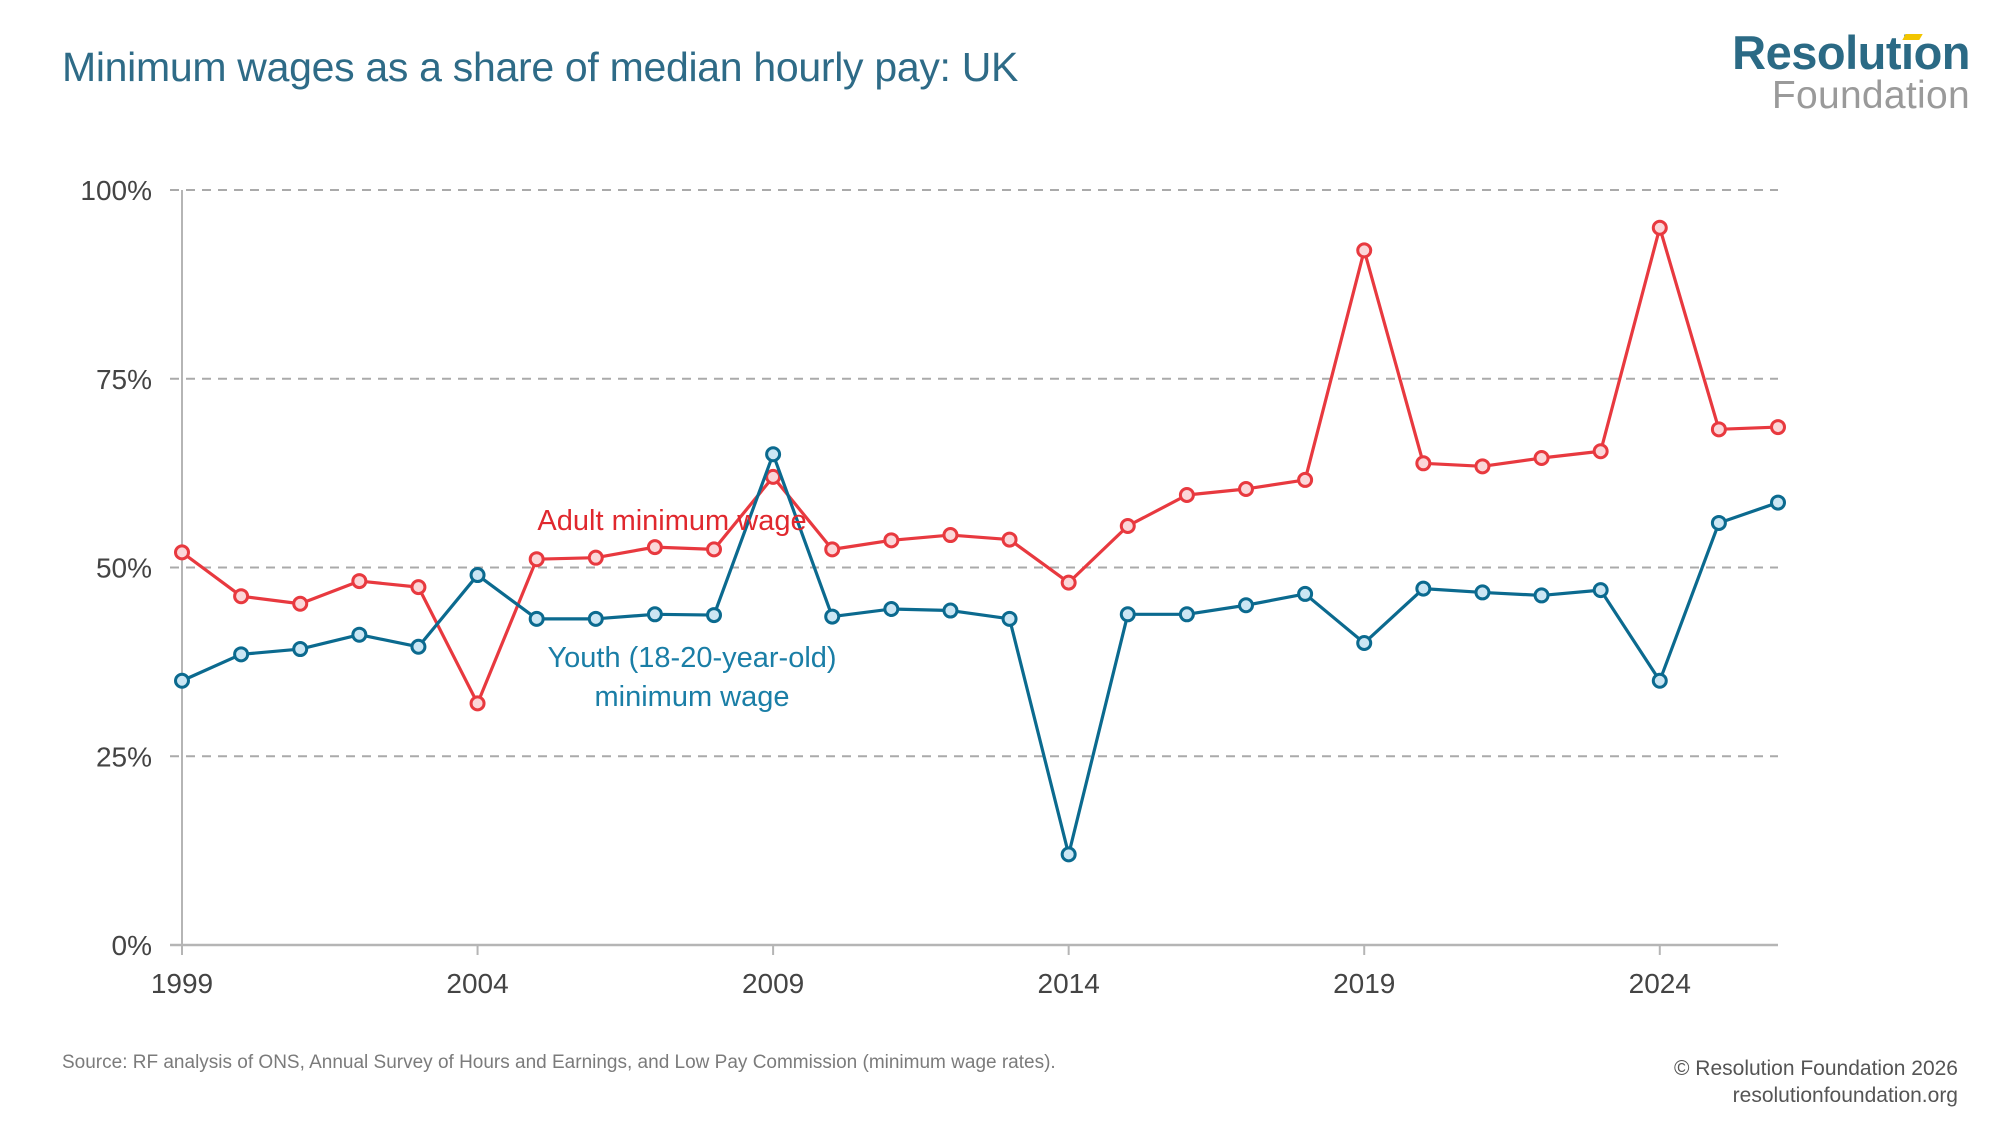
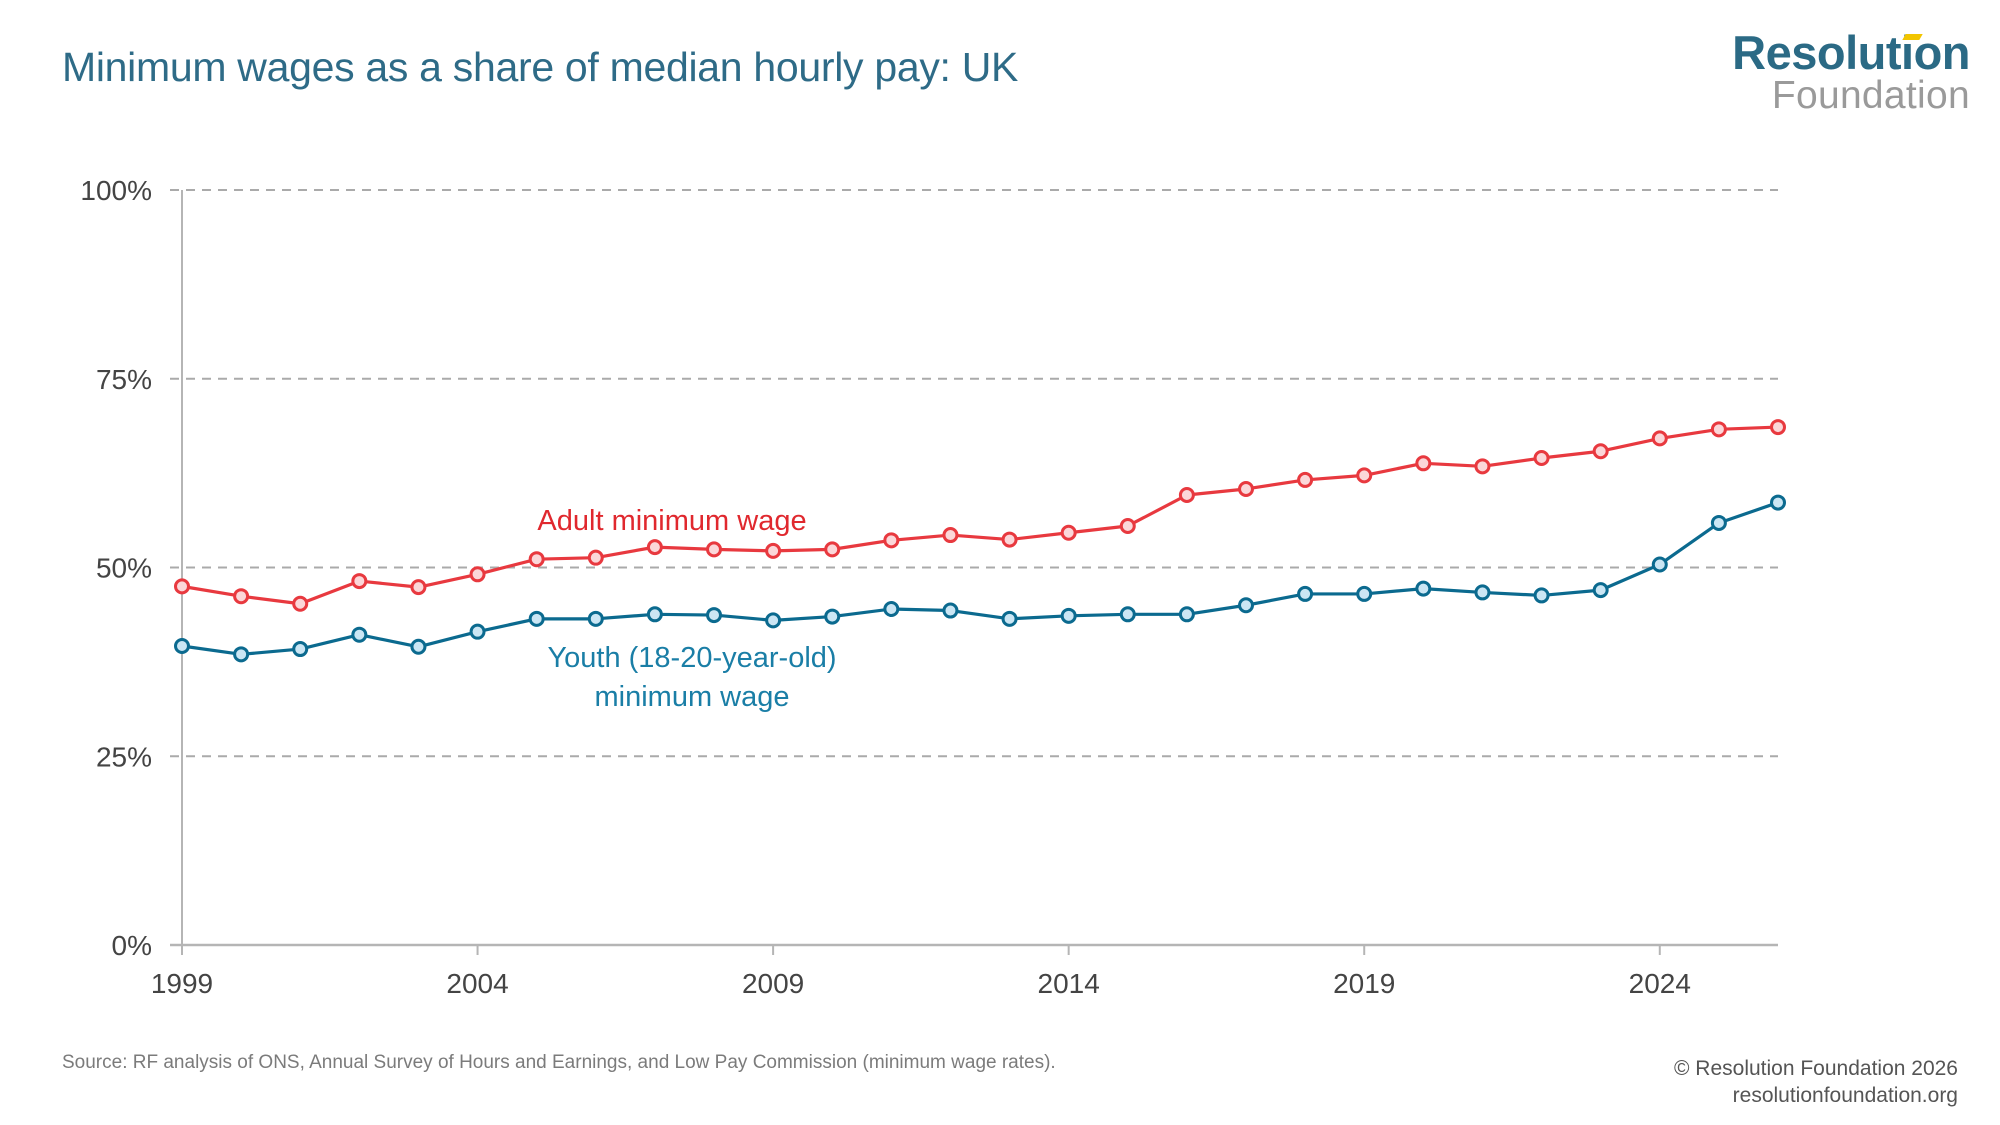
Adult minimum wage/1999: 52% -> 48%
Youth (18-20-year-old) minimum wage/1999: 35% -> 40%
Adult minimum wage/2004: 32% -> 49%
Youth (18-20-year-old) minimum wage/2004: 49% -> 42%
Adult minimum wage/2009: 62% -> 52%
Youth (18-20-year-old) minimum wage/2009: 65% -> 43%
Adult minimum wage/2014: 48% -> 55%
Youth (18-20-year-old) minimum wage/2014: 12% -> 44%
Adult minimum wage/2019: 92% -> 62%
Youth (18-20-year-old) minimum wage/2019: 40% -> 46%
Adult minimum wage/2024: 95% -> 67%
Youth (18-20-year-old) minimum wage/2024: 35% -> 50%
